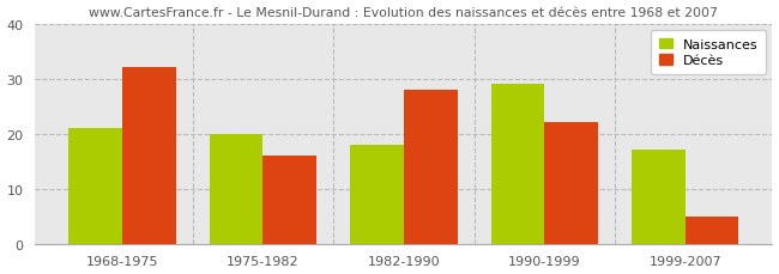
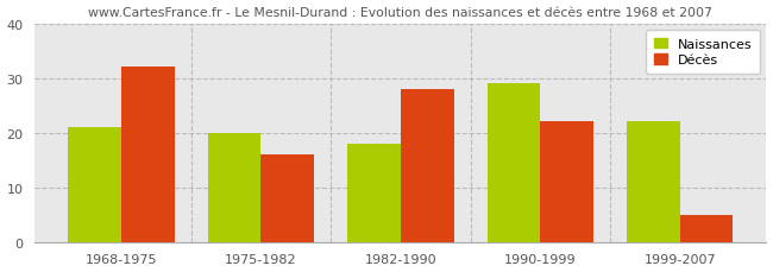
Naissances/1999-2007: 17 -> 22
